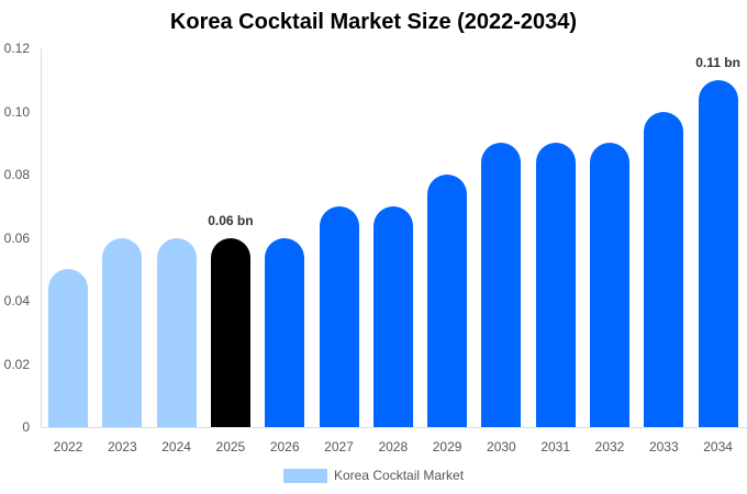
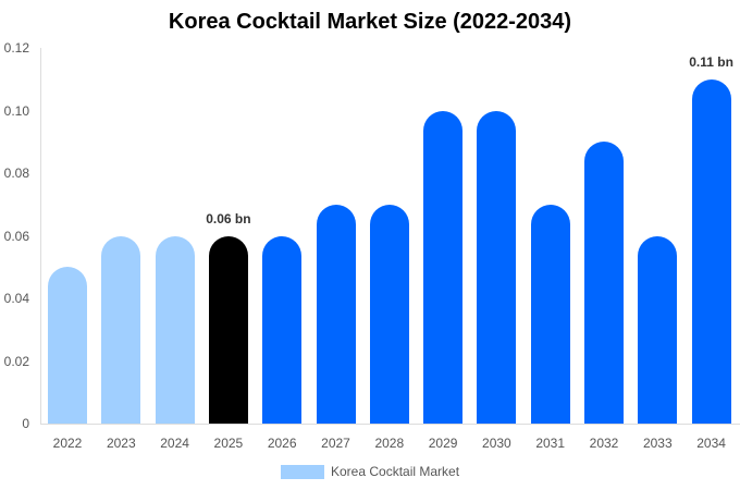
2029: 0.08 -> 0.10
2030: 0.09 -> 0.10
2031: 0.09 -> 0.07
2033: 0.10 -> 0.06
